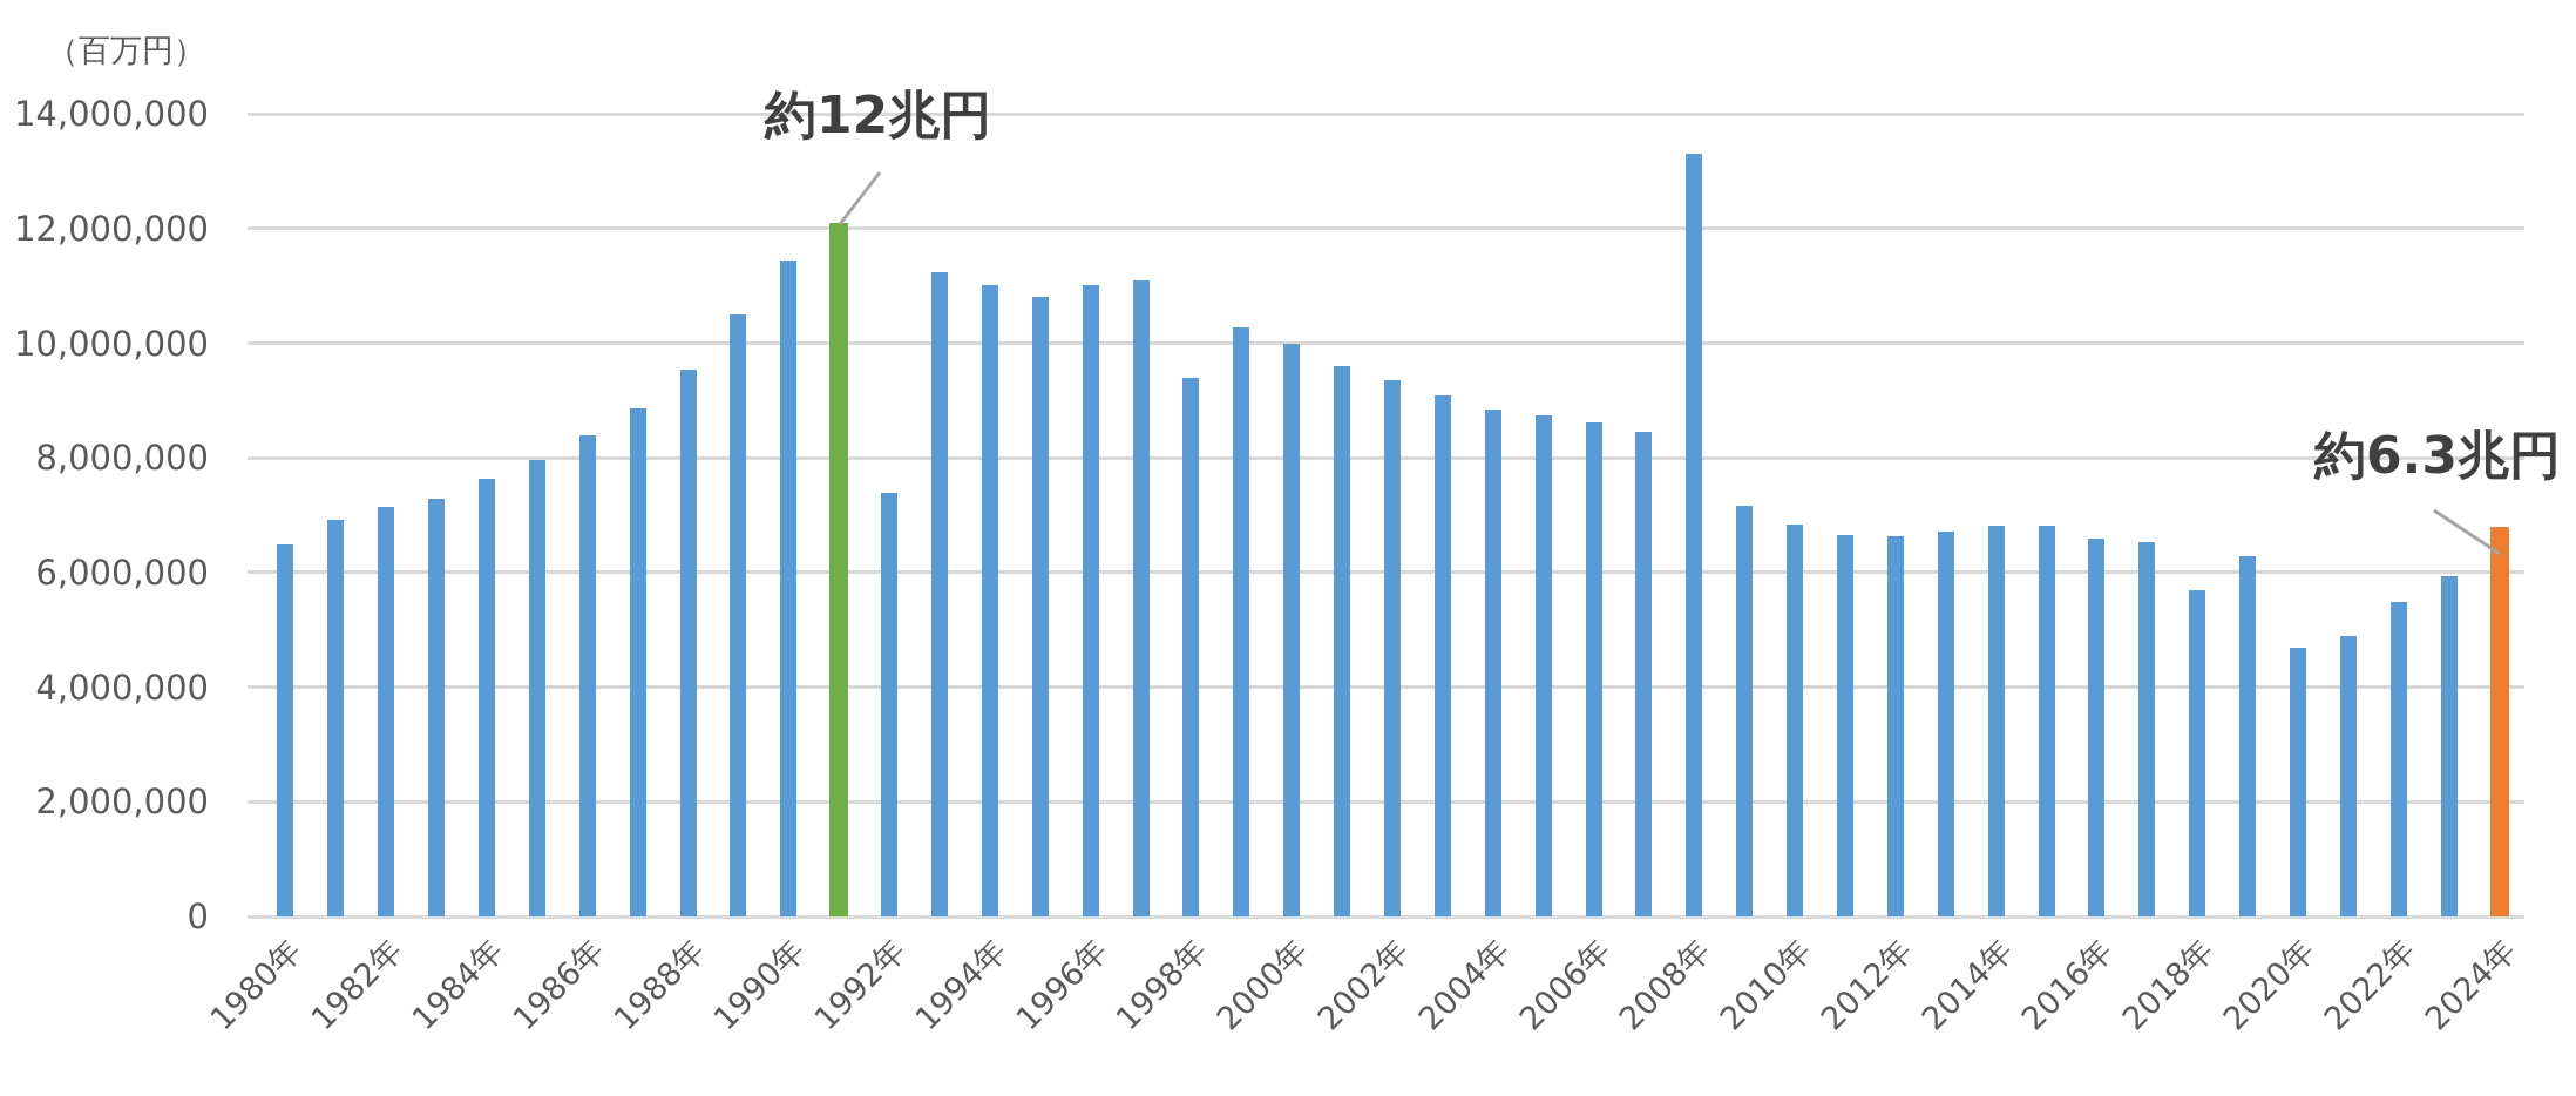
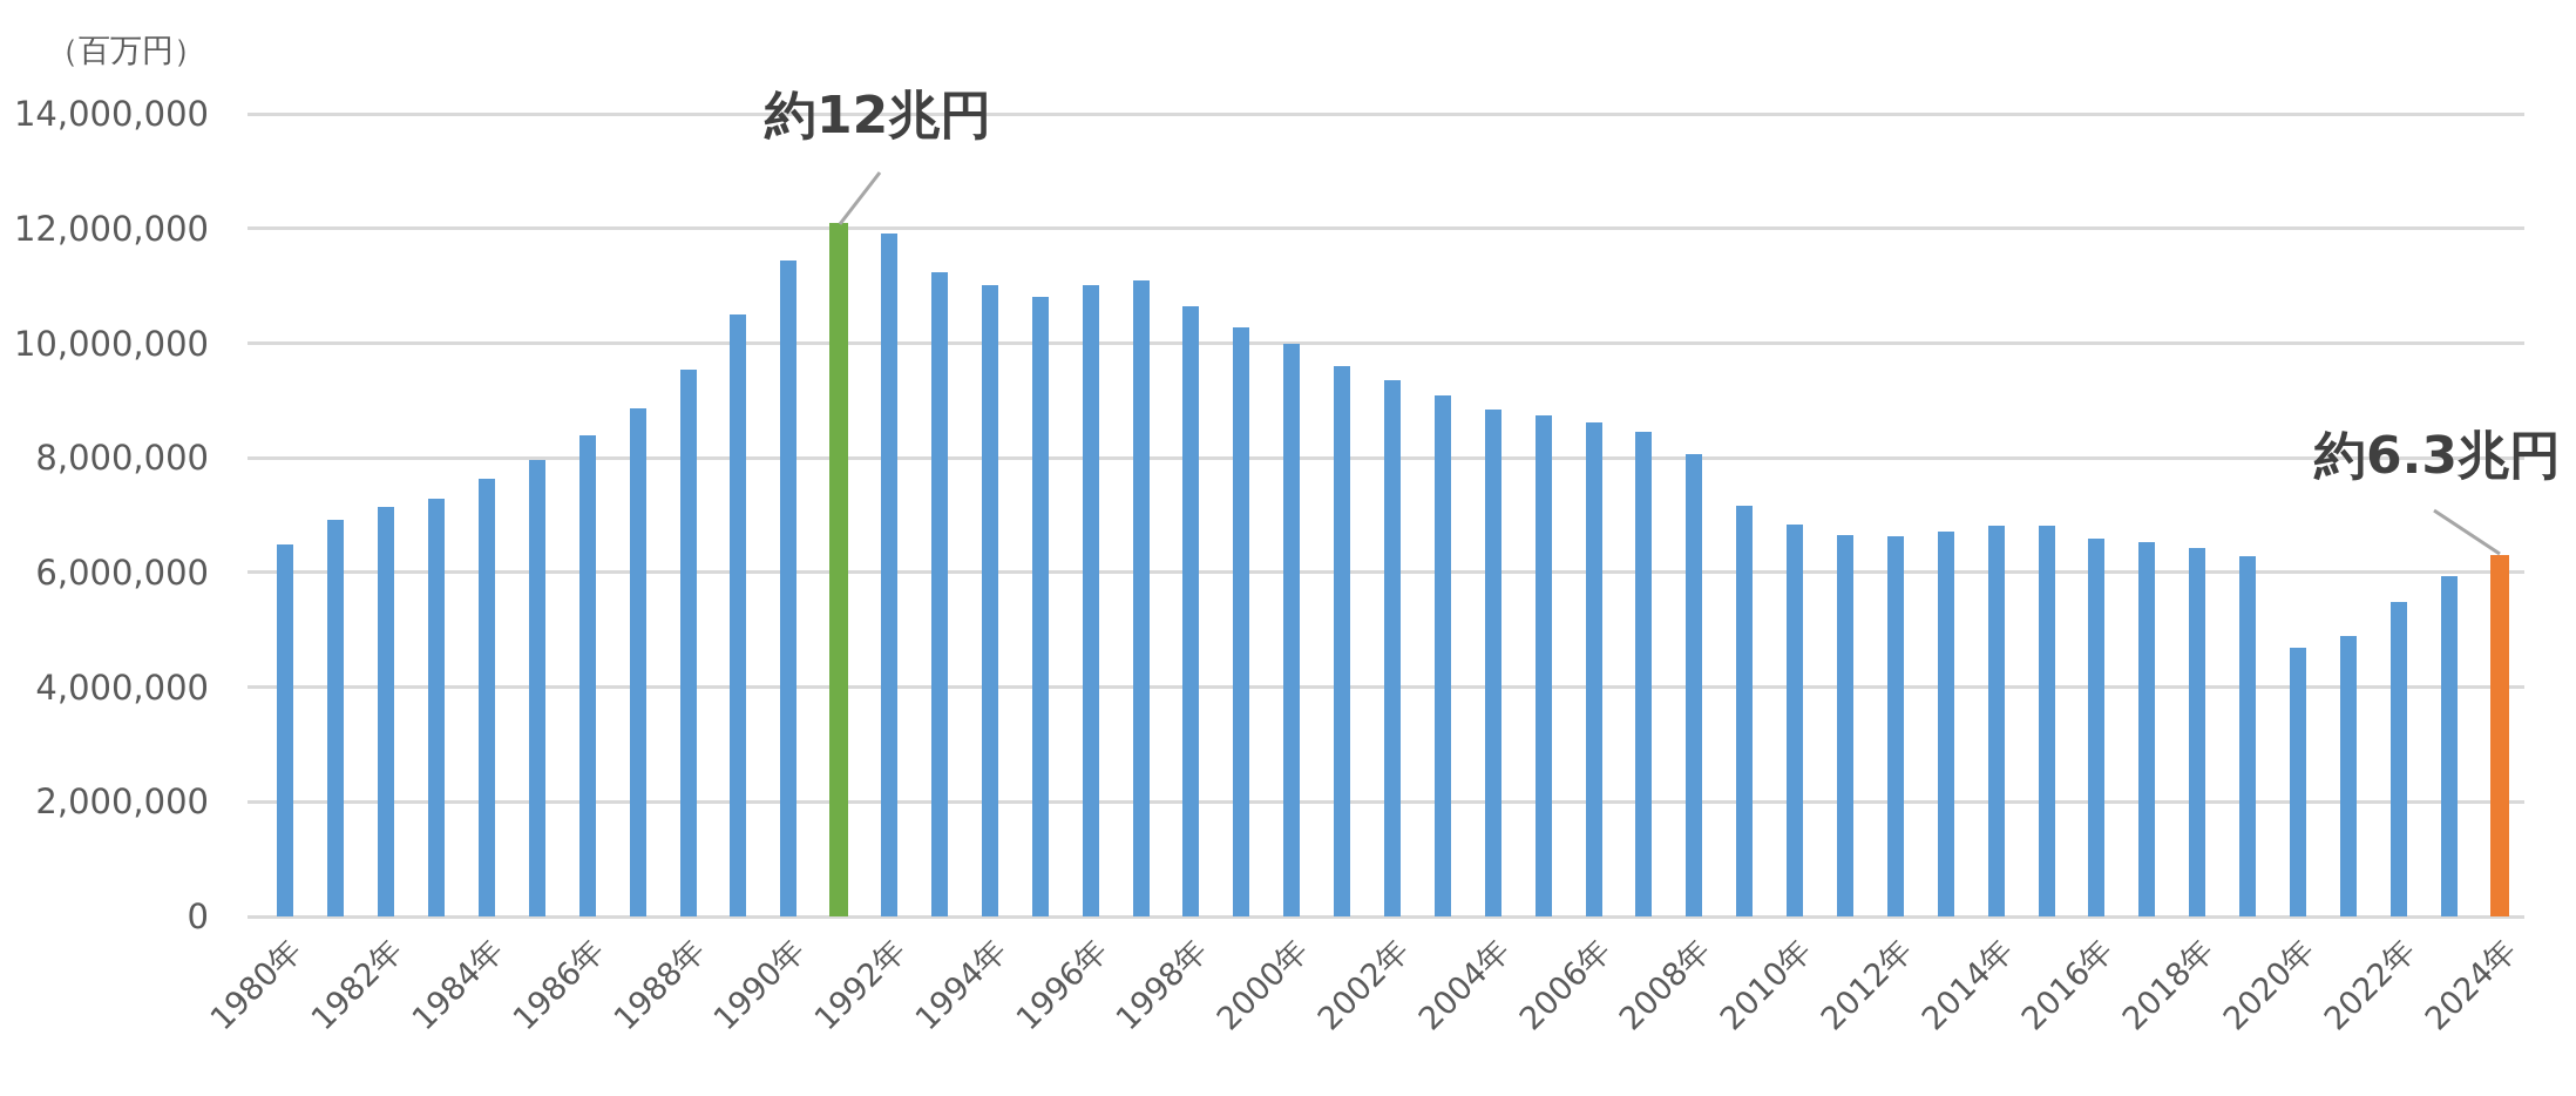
1992年: 7400000 -> 11900000
1998年: 9400000 -> 10600000
2008年: 13300000 -> 8100000
2018年: 5700000 -> 6400000
2024年: 6800000 -> 6300000
